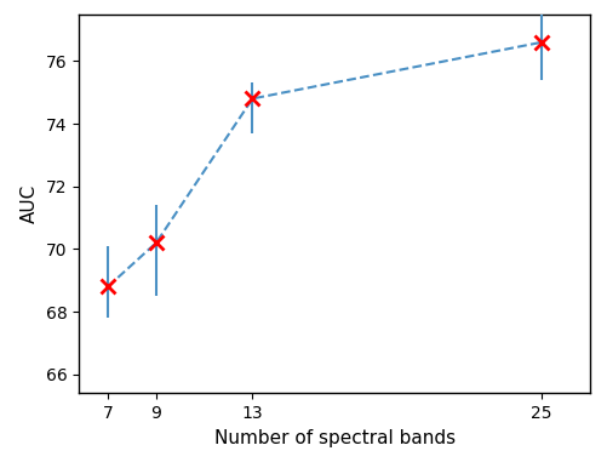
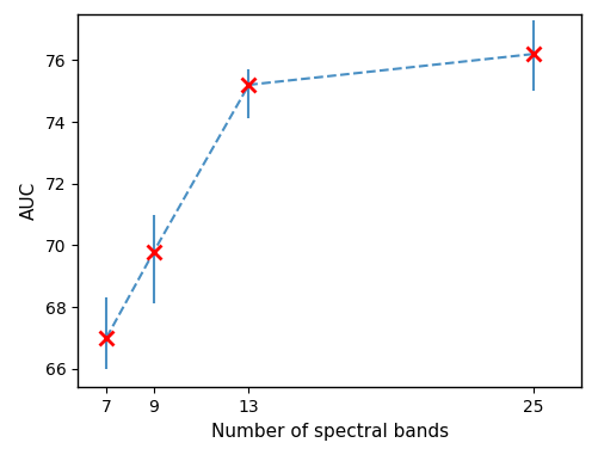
7: 68.8 -> 67.0
9: 70.2 -> 69.8
13: 74.8 -> 75.2
25: 76.6 -> 76.2
